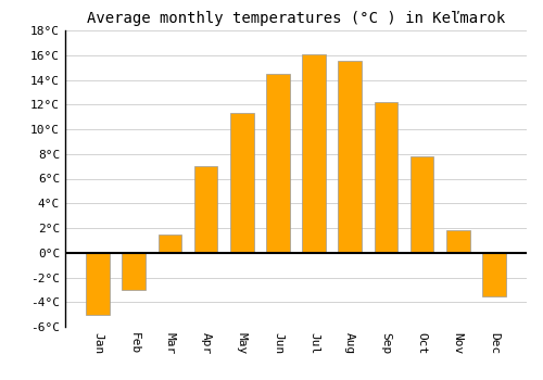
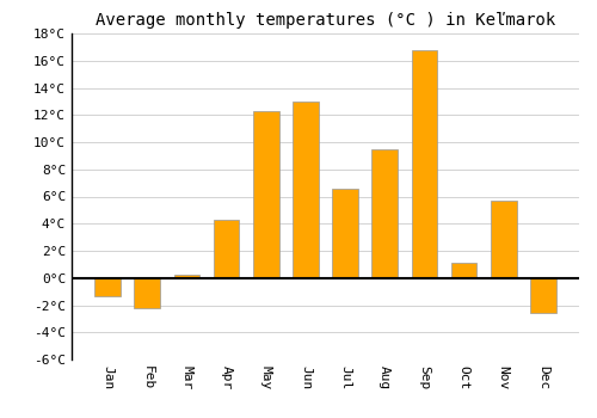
Jan: -5.0°C -> -1.3°C
Feb: -3.0°C -> -2.2°C
Mar: 1.5°C -> 0.2°C
Apr: 7.0°C -> 4.3°C
May: 11.3°C -> 12.3°C
Jun: 14.5°C -> 13.0°C
Jul: 16.1°C -> 6.6°C
Aug: 15.5°C -> 9.5°C
Sep: 12.2°C -> 16.8°C
Oct: 7.8°C -> 1.1°C
Nov: 1.8°C -> 5.7°C
Dec: -3.5°C -> -2.6°C
